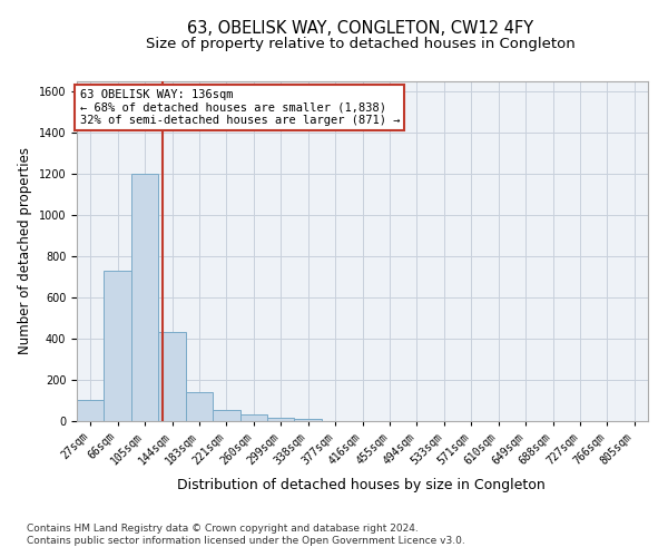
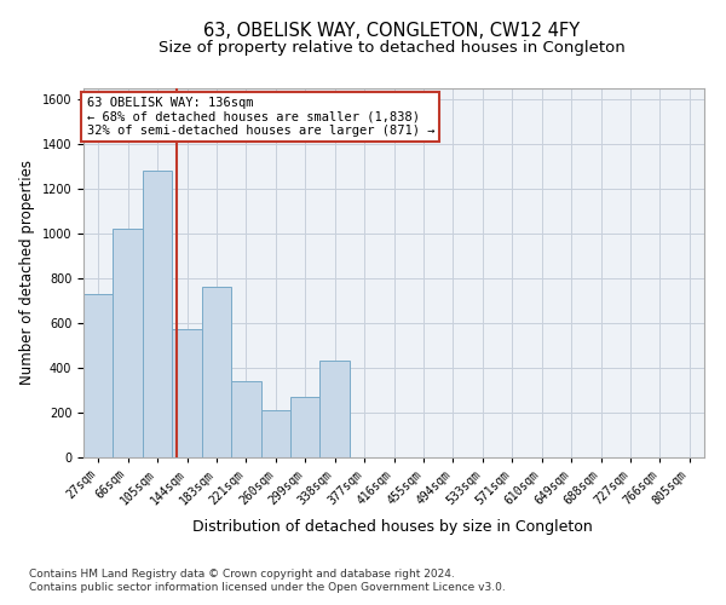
27sqm: 100 -> 730
66sqm: 730 -> 1020
105sqm: 1200 -> 1280
144sqm: 430 -> 570
183sqm: 140 -> 760
221sqm: 50 -> 340
260sqm: 30 -> 210
299sqm: 20 -> 270
338sqm: 10 -> 430
